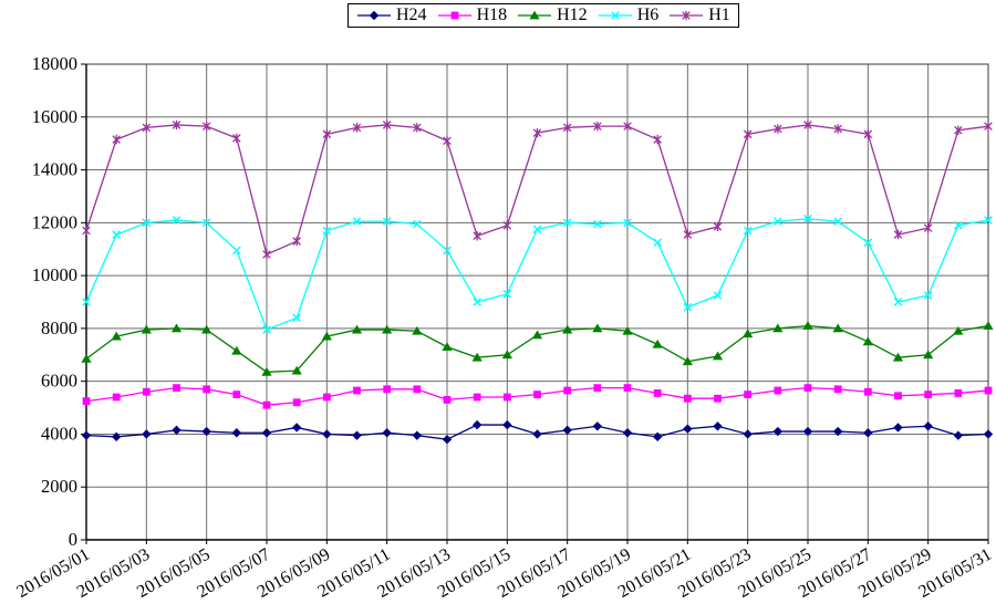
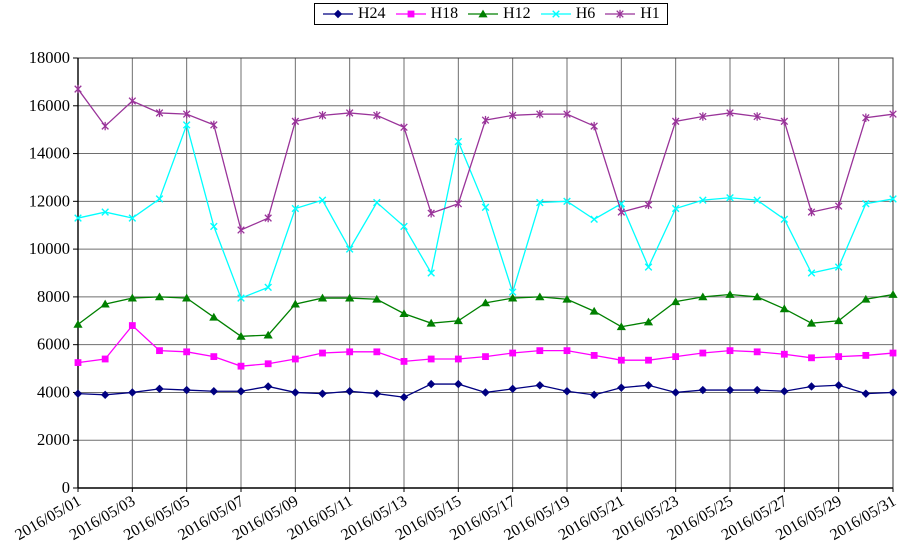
H6/2016/05/01: 9000 -> 11300
H1/2016/05/01: 11700 -> 16700
H18/2016/05/03: 5600 -> 6800
H6/2016/05/03: 12000 -> 11300
H1/2016/05/03: 15600 -> 16200
H6/2016/05/05: 12000 -> 15200
H6/2016/05/11: 12000 -> 10000
H6/2016/05/15: 9300 -> 14500
H6/2016/05/17: 12000 -> 8200
H6/2016/05/21: 8800 -> 11900
